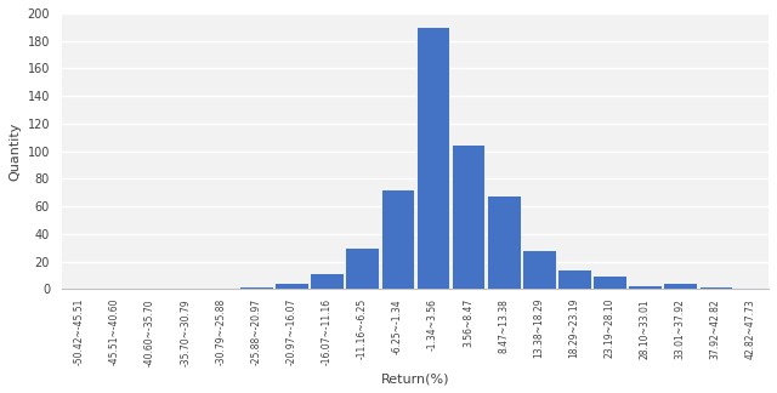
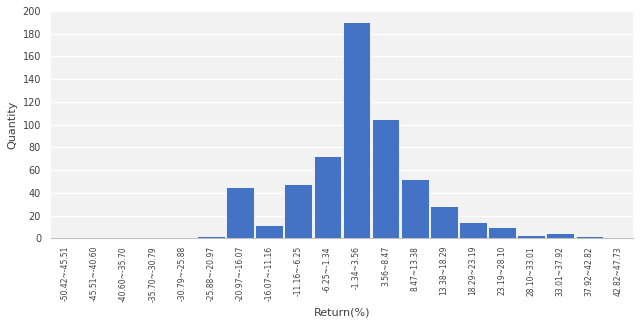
-20.97~-16.07: 5 -> 45
-11.16~-6.25: 30 -> 48
8.47~13.38: 68 -> 52
